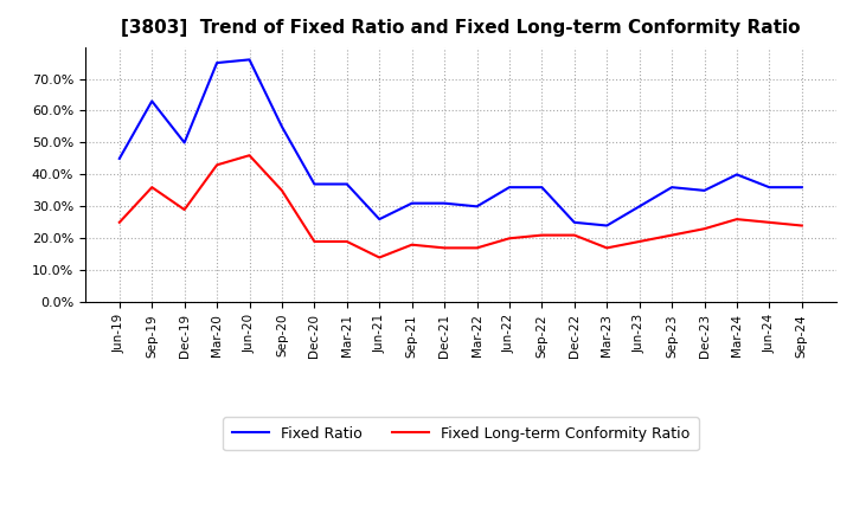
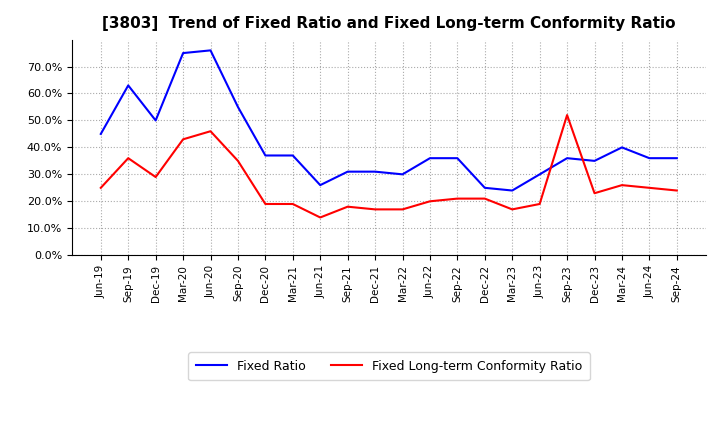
Fixed Long-term Conformity Ratio/Sep-23: 21% -> 52%
